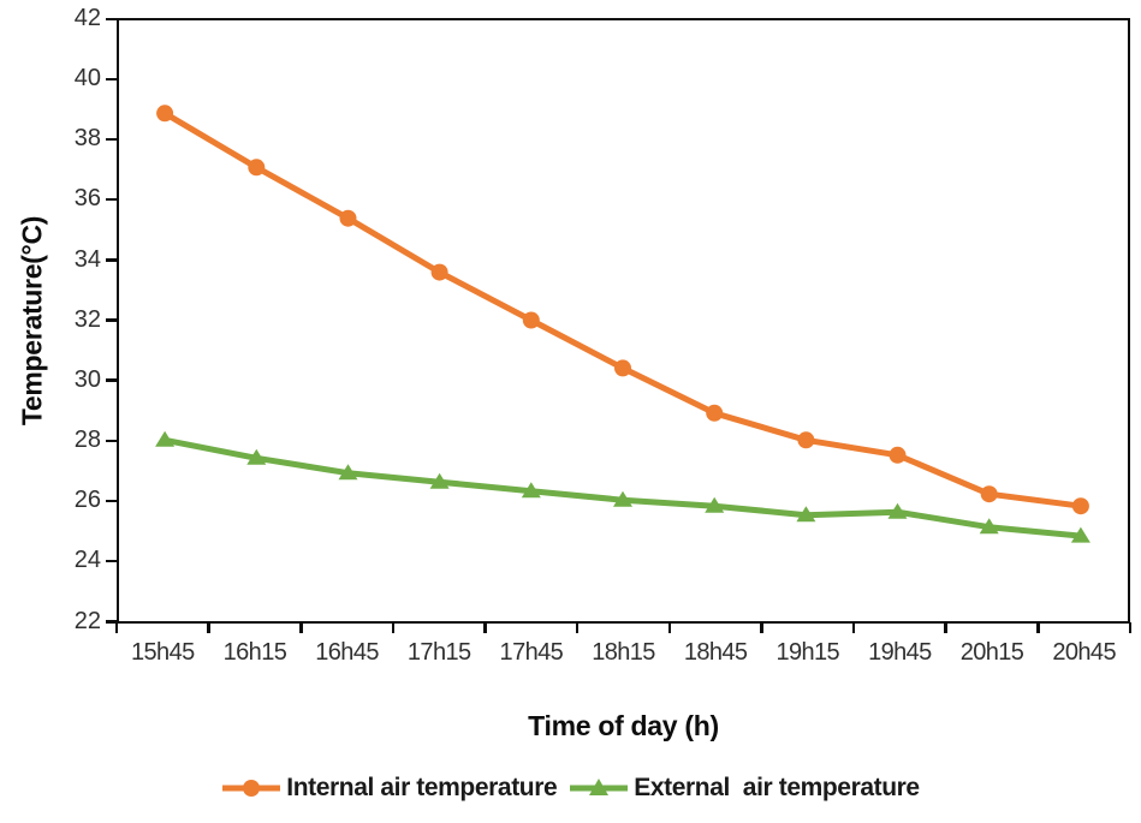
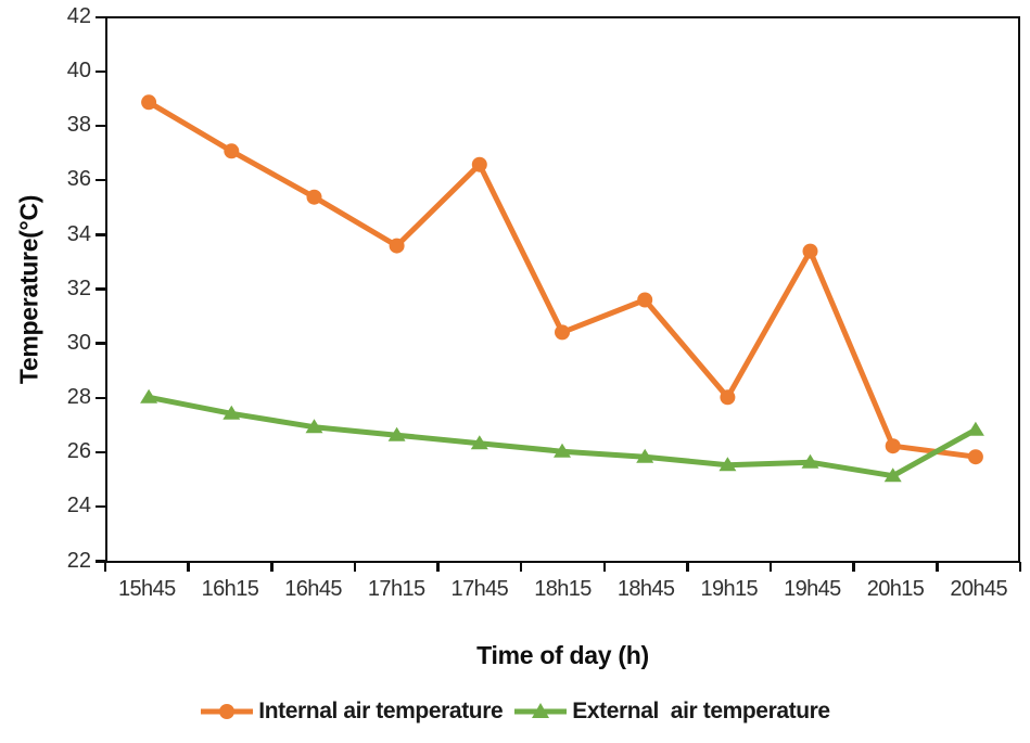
Internal air temperature/17h45: 32.0 -> 36.6
Internal air temperature/18h45: 28.9 -> 31.6
Internal air temperature/19h45: 27.5 -> 33.4
External air temperature/20h45: 24.8 -> 26.8
